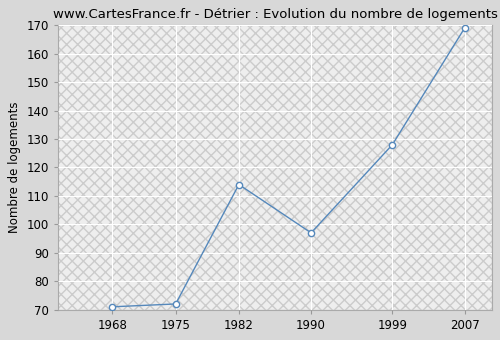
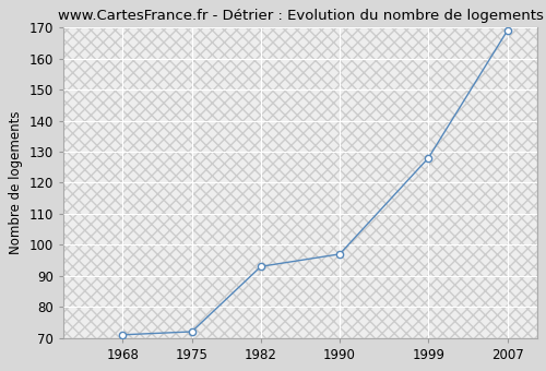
1982: 114 -> 93
